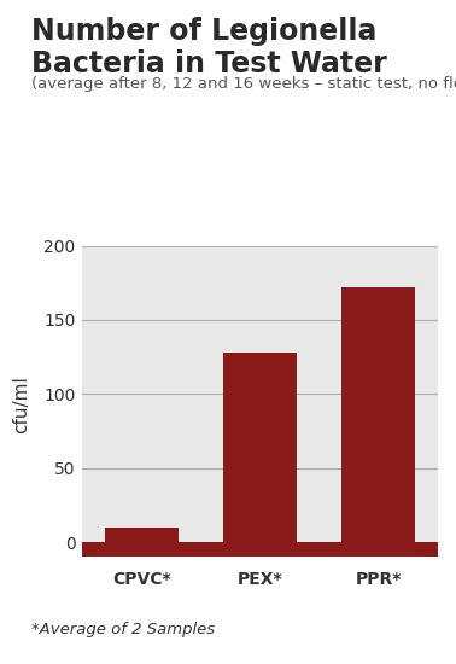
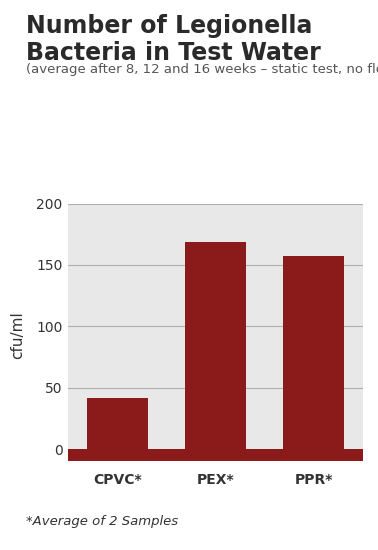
CPVC*: 10 -> 42
PEX*: 128 -> 169
PPR*: 172 -> 157
